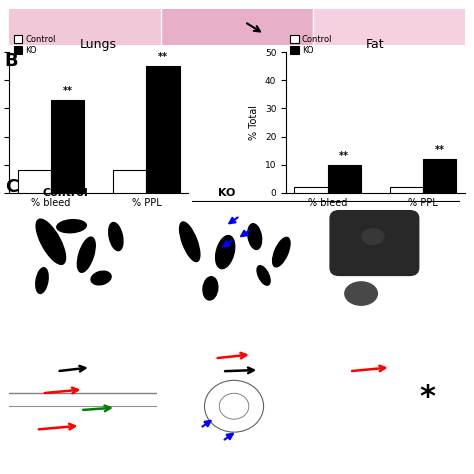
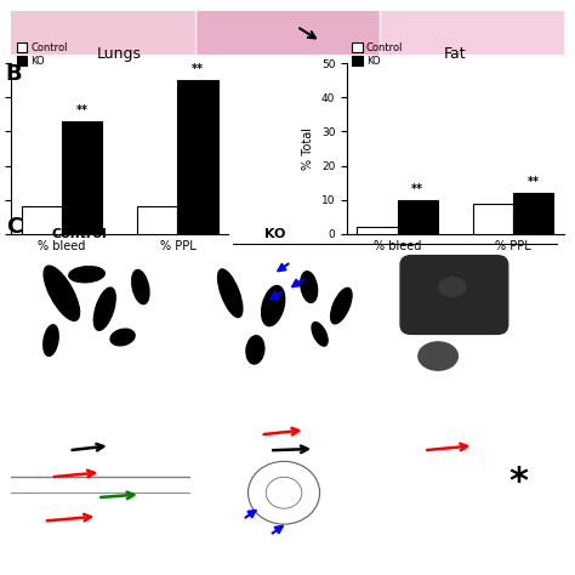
Fat/Control/% PPL: 2 -> 9
